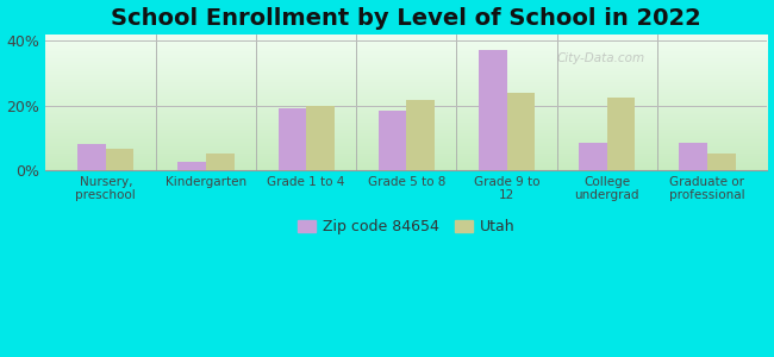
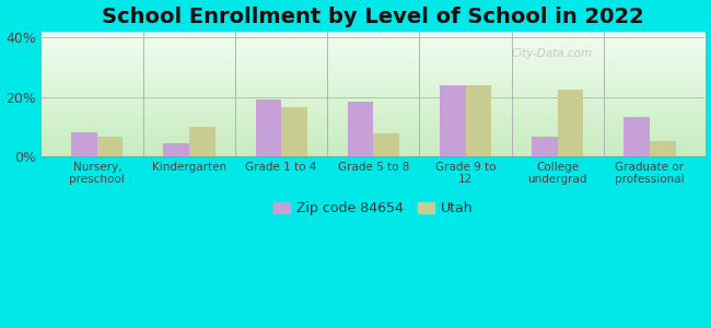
Zip code 84654/Kindergarten: 2.5% -> 4.5%
Utah/Kindergarten: 5.0% -> 10.0%
Utah/Grade 1 to 4: 20.0% -> 16.5%
Utah/Grade 5 to 8: 21.5% -> 7.5%
Zip code 84654/Grade 9 to 12: 37.0% -> 24.0%
Zip code 84654/College undergrad: 8.5% -> 6.5%
Zip code 84654/Graduate or professional: 8.5% -> 13.0%
